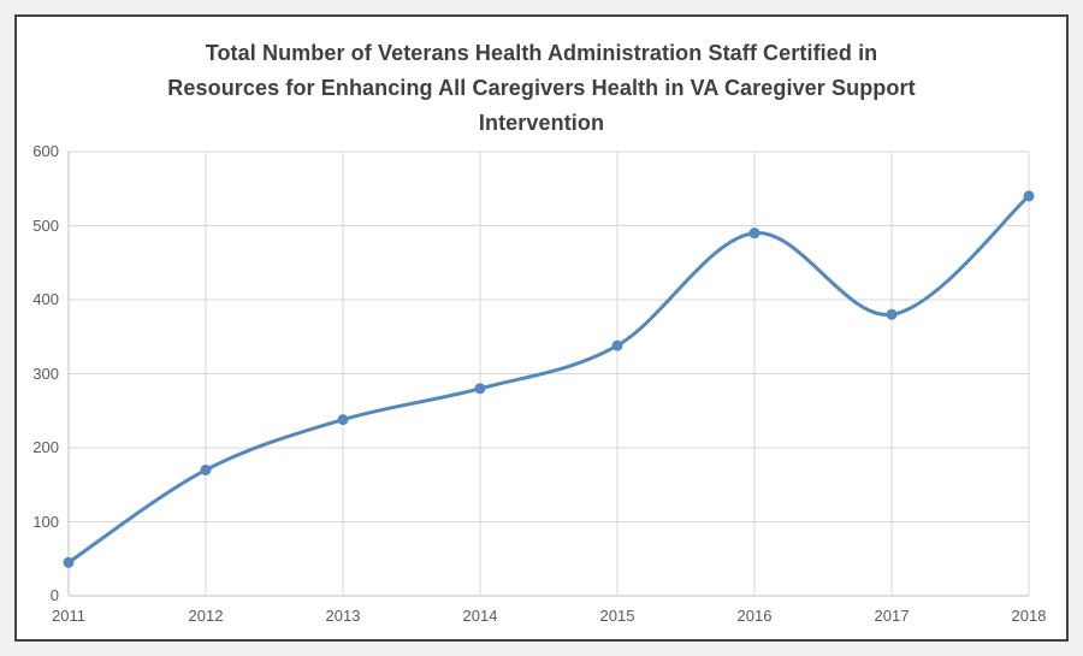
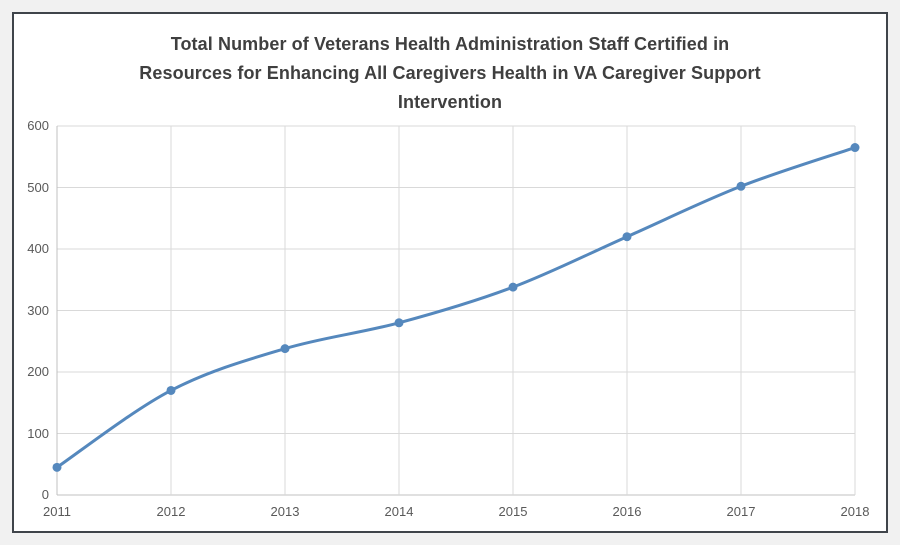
2016: 490 -> 420
2017: 380 -> 500
2018: 540 -> 560
